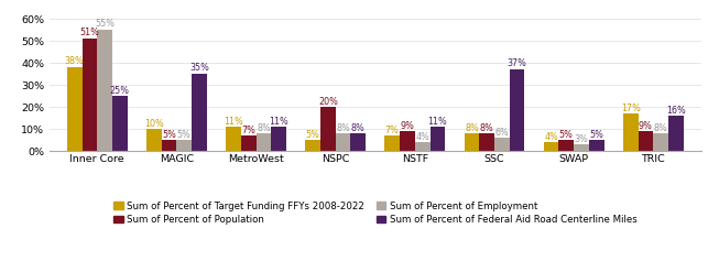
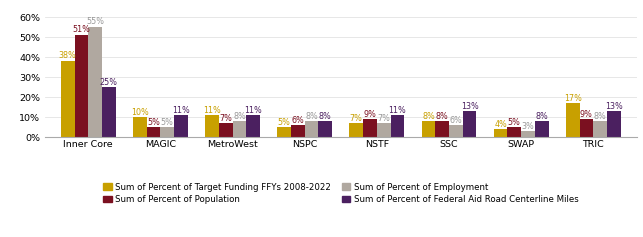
Sum of Percent of Federal Aid Road Centerline Miles/MAGIC: 35% -> 11%
Sum of Percent of Population/NSPC: 20% -> 6%
Sum of Percent of Employment/NSTF: 4% -> 7%
Sum of Percent of Federal Aid Road Centerline Miles/SSC: 37% -> 13%
Sum of Percent of Federal Aid Road Centerline Miles/SWAP: 5% -> 8%
Sum of Percent of Federal Aid Road Centerline Miles/TRIC: 16% -> 13%
